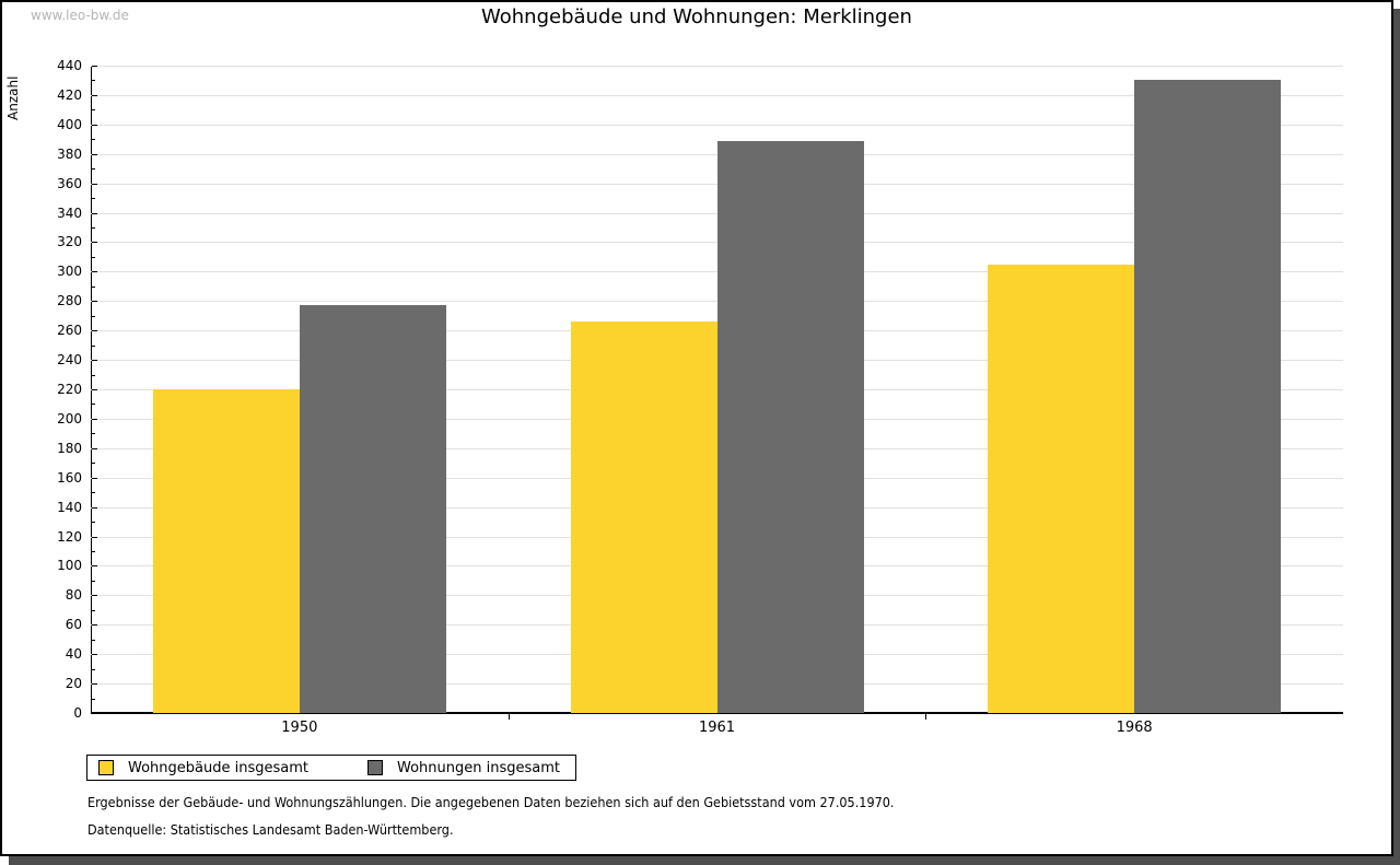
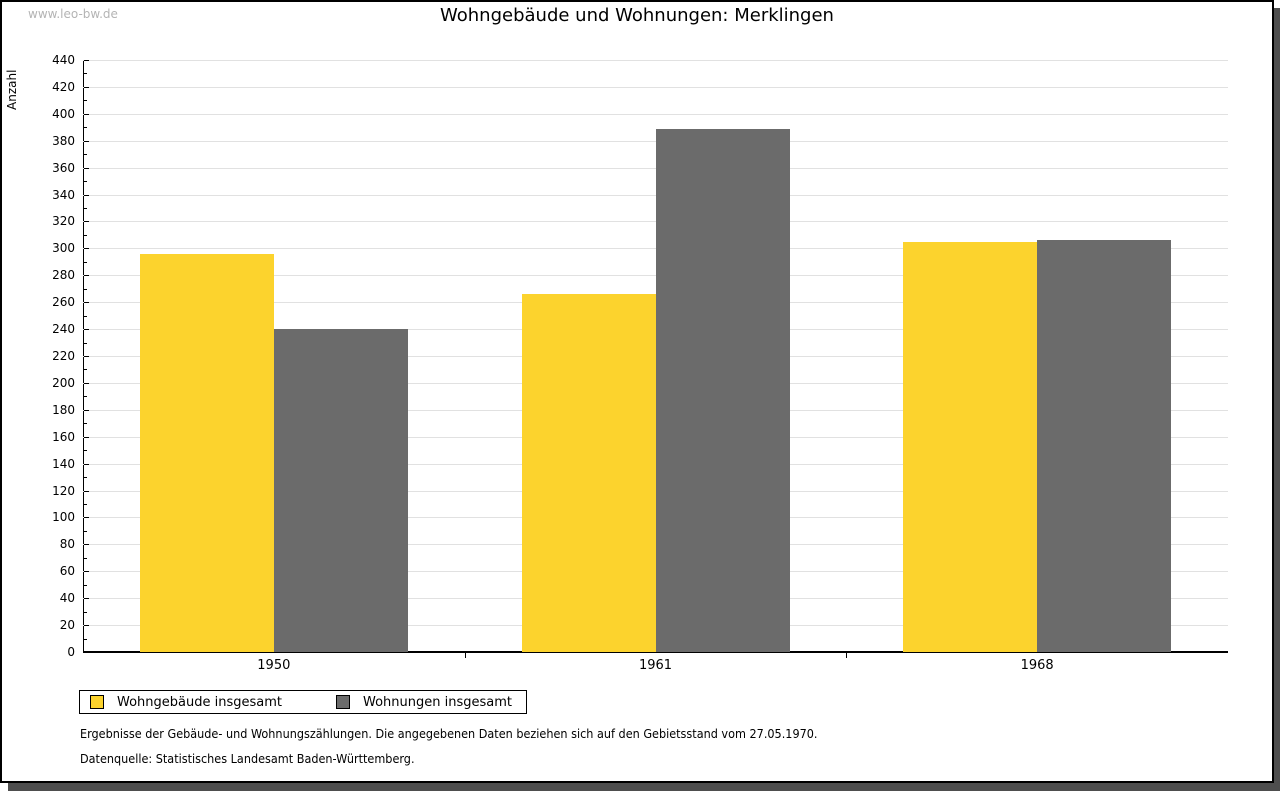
Wohngebäude insgesamt/1950: 220 -> 296
Wohnungen insgesamt/1950: 277 -> 240
Wohnungen insgesamt/1968: 430 -> 306
